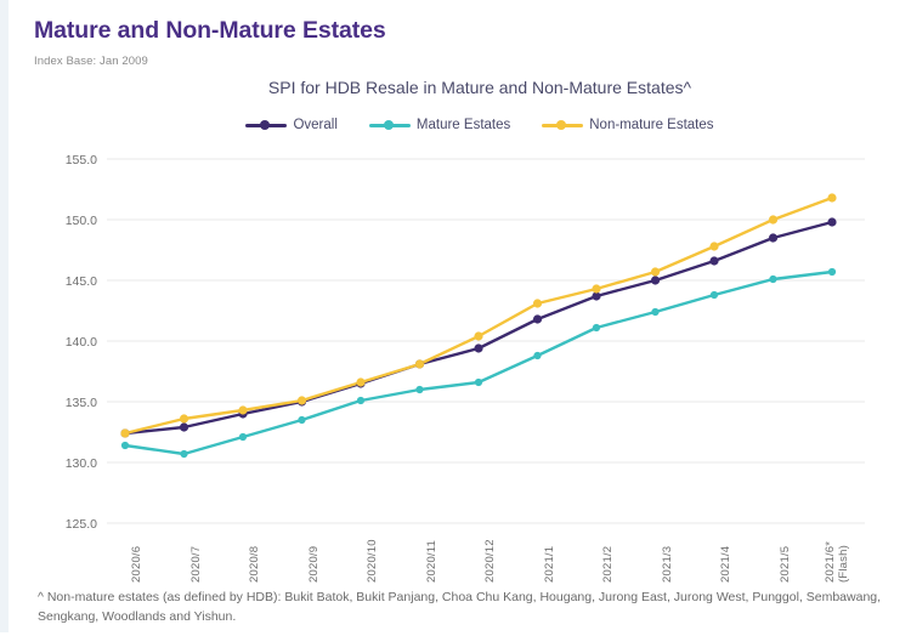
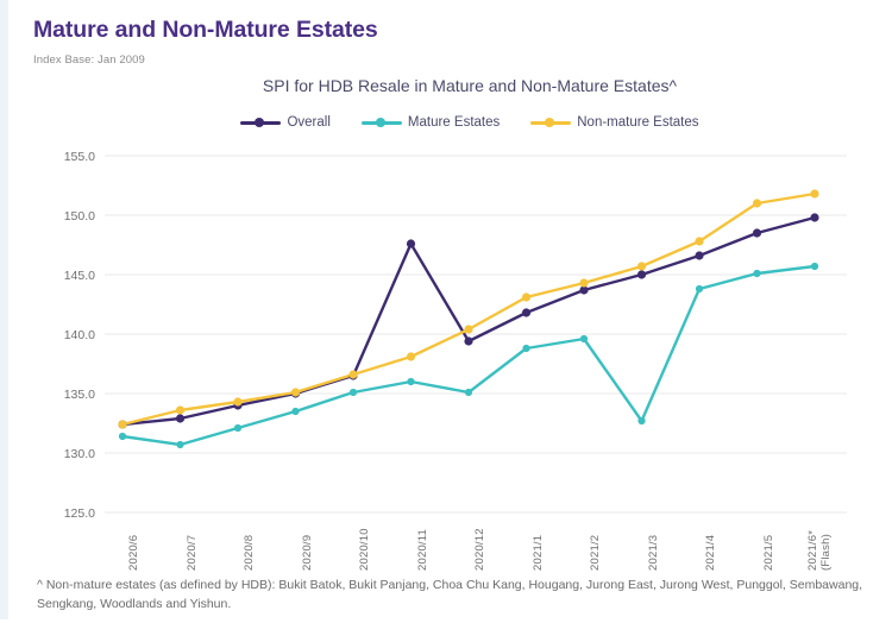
Overall/2020/11: 138.1 -> 147.6
Mature Estates/2020/12: 136.6 -> 135.1
Mature Estates/2021/2: 141.1 -> 139.6
Mature Estates/2021/3: 142.4 -> 132.7
Non-mature Estates/2021/5: 150.0 -> 151.0
